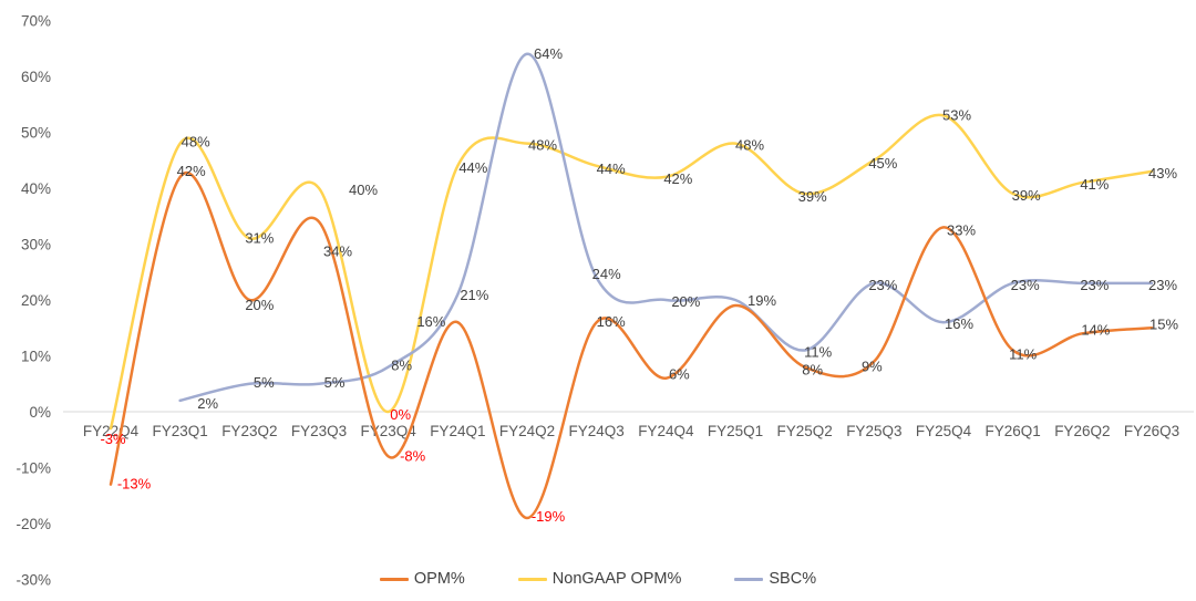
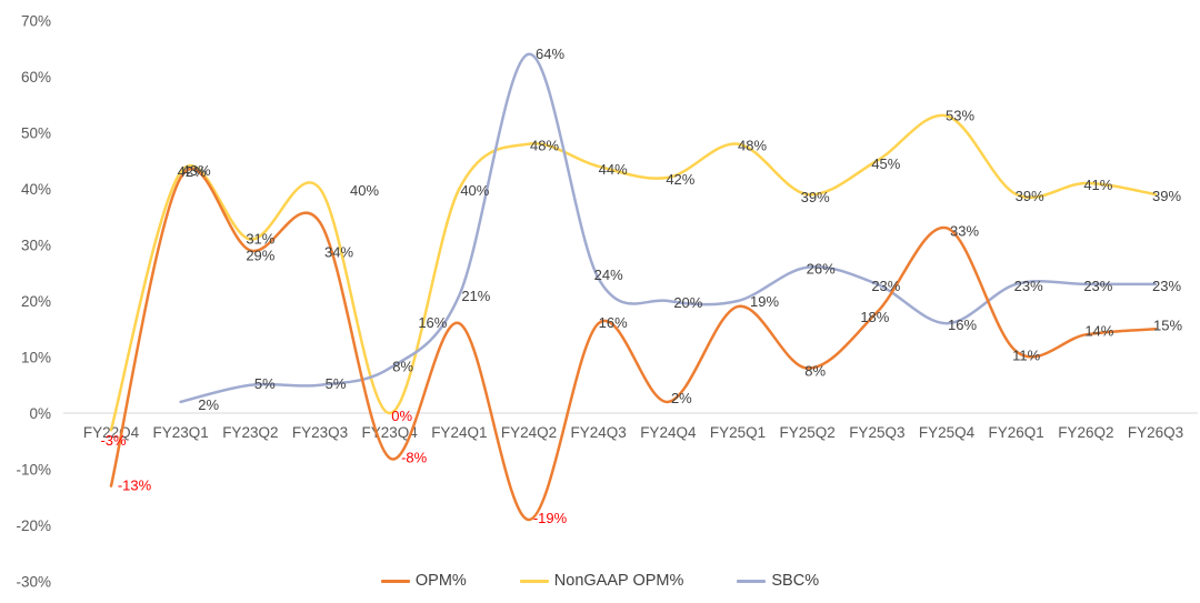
NonGAAP OPM%/FY23Q1: 48% -> 43%
OPM%/FY23Q2: 20% -> 29%
NonGAAP OPM%/FY24Q1: 44% -> 40%
OPM%/FY24Q4: 6% -> 2%
SBC%/FY25Q2: 11% -> 26%
OPM%/FY25Q3: 9% -> 18%
NonGAAP OPM%/FY26Q3: 43% -> 39%
